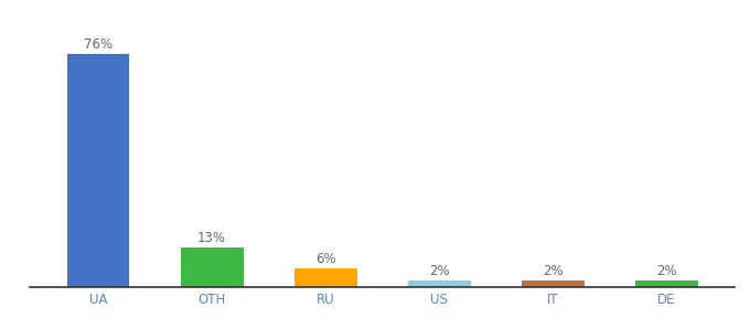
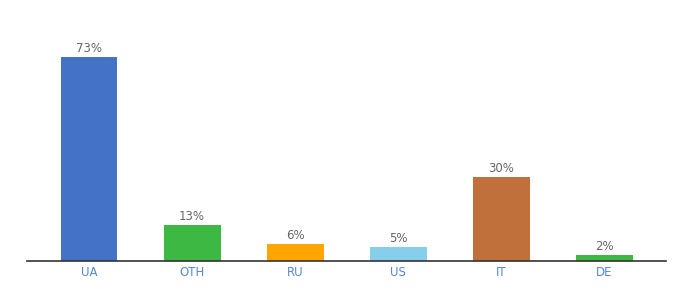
UA: 76% -> 73%
US: 2% -> 5%
IT: 2% -> 30%
